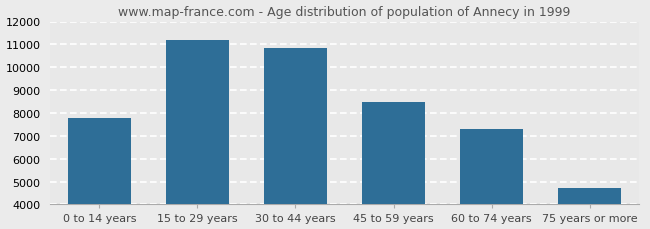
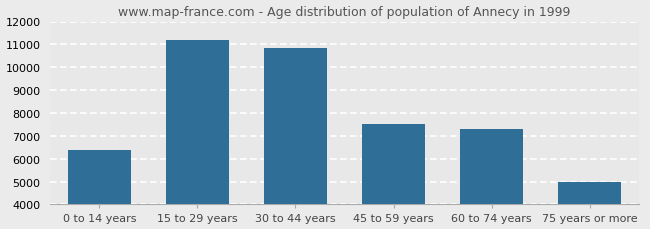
0 to 14 years: 7800 -> 6400
45 to 59 years: 8500 -> 7500
75 years or more: 4700 -> 5000
